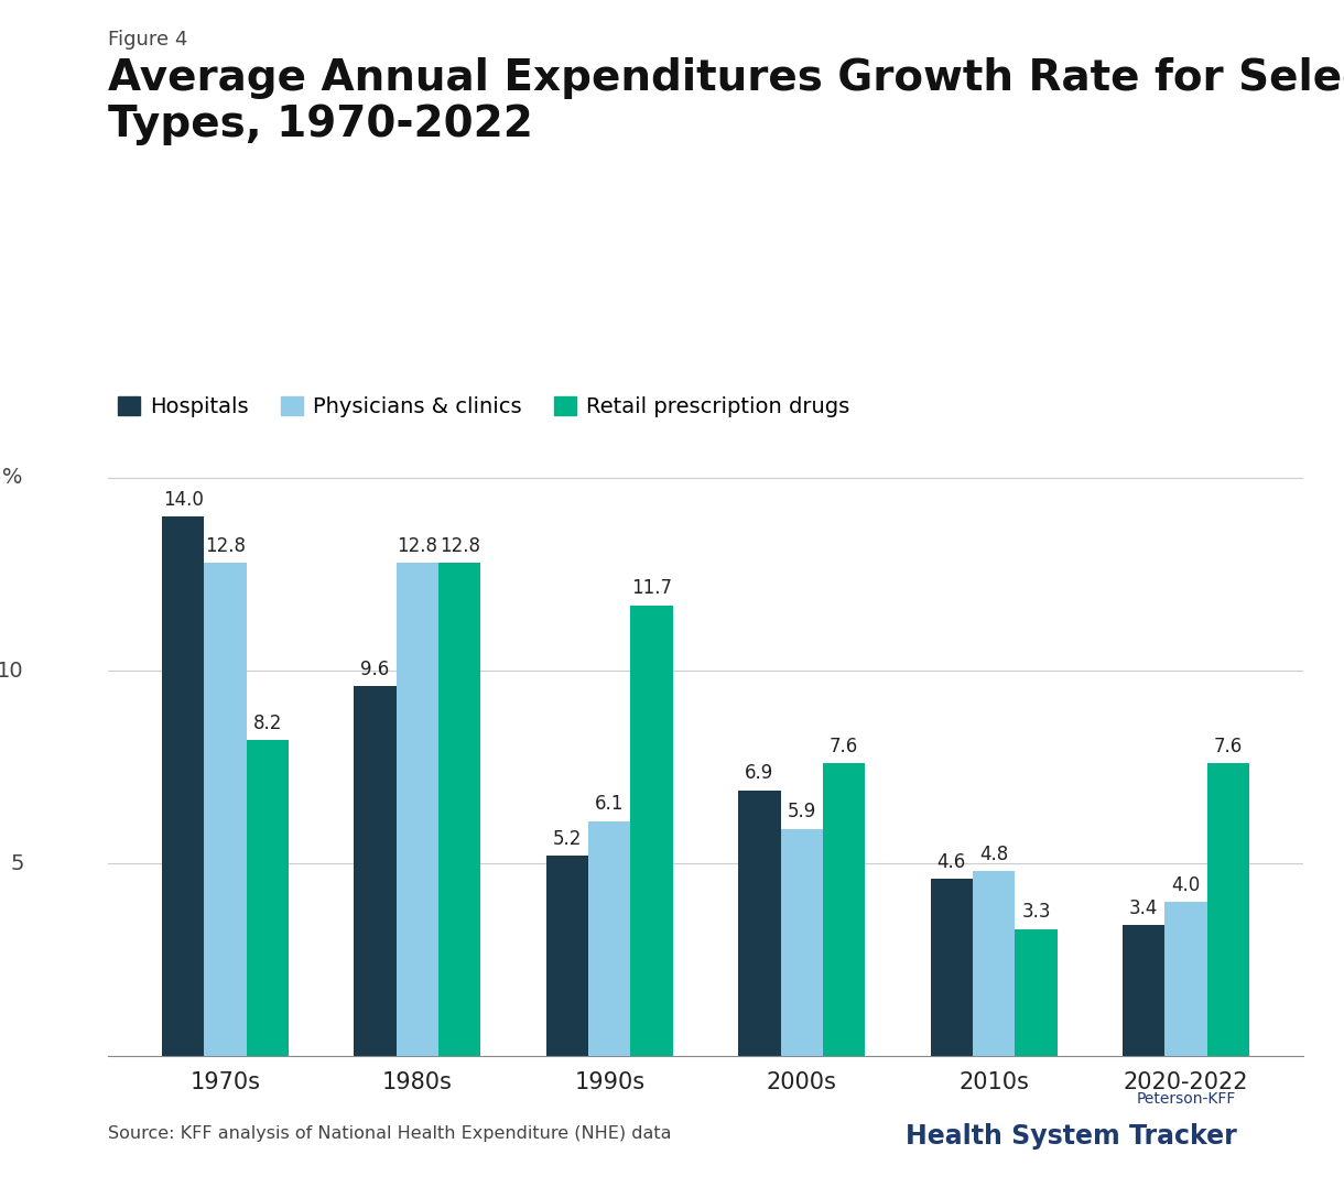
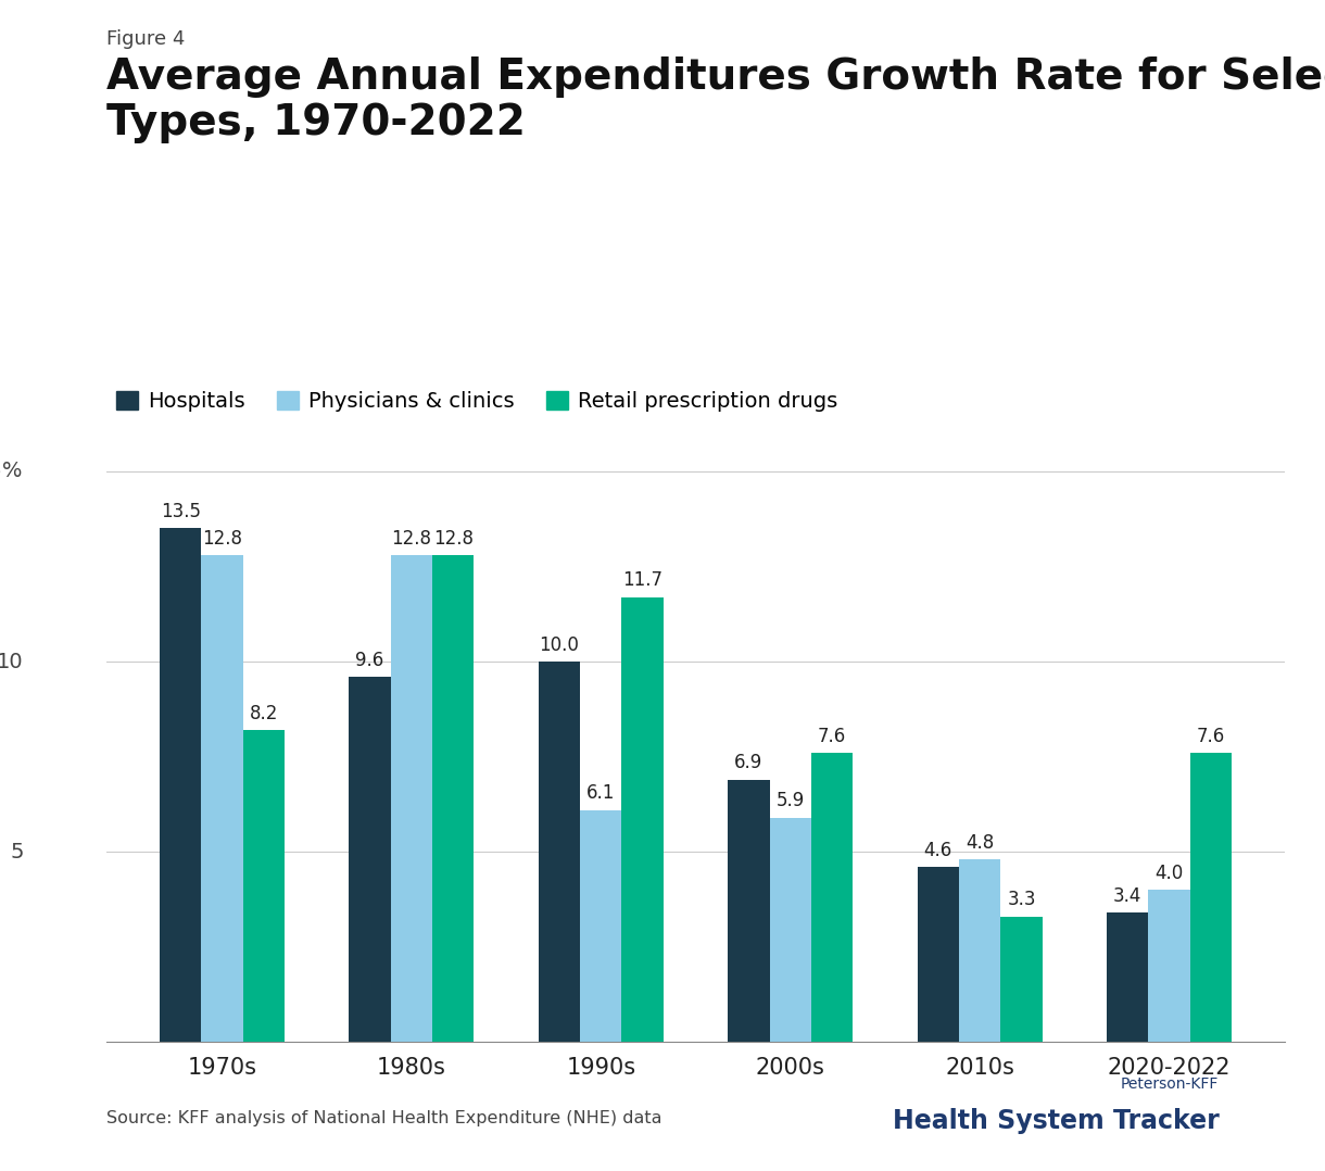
Hospitals/1970s: 14.0 -> 13.5
Hospitals/1990s: 5.2 -> 10.0
